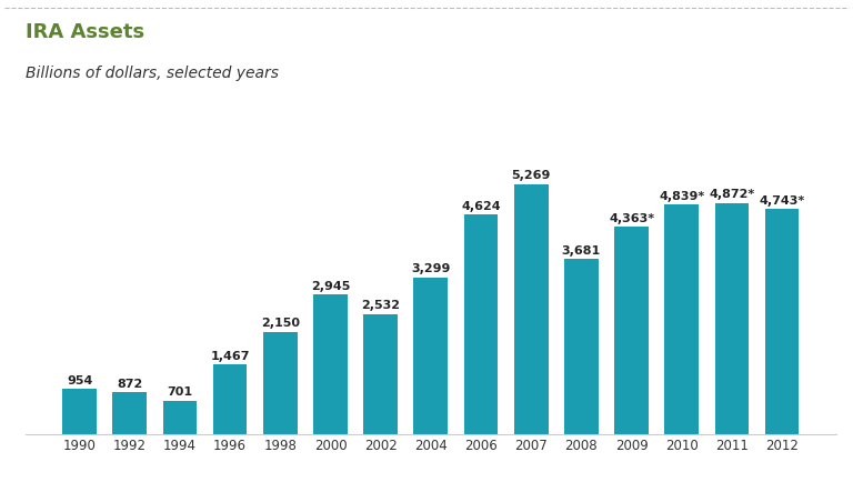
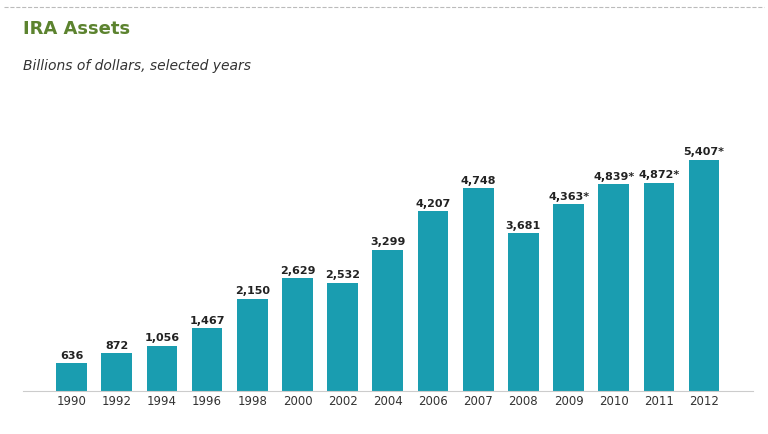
1990: 954 -> 636
1994: 701 -> 1,056
2000: 2,945 -> 2,629
2006: 4,624 -> 4,207
2007: 5,269 -> 4,748
2012: 4,743* -> 5,407*
